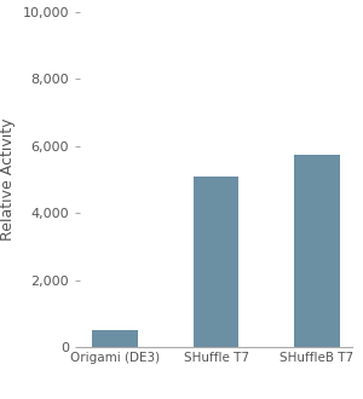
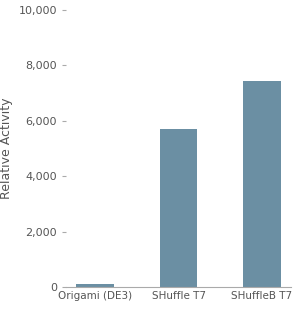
Origami (DE3): 500 -> 120
SHuffle T7: 5,100 -> 5,700
SHuffleB T7: 5,750 -> 7,450
